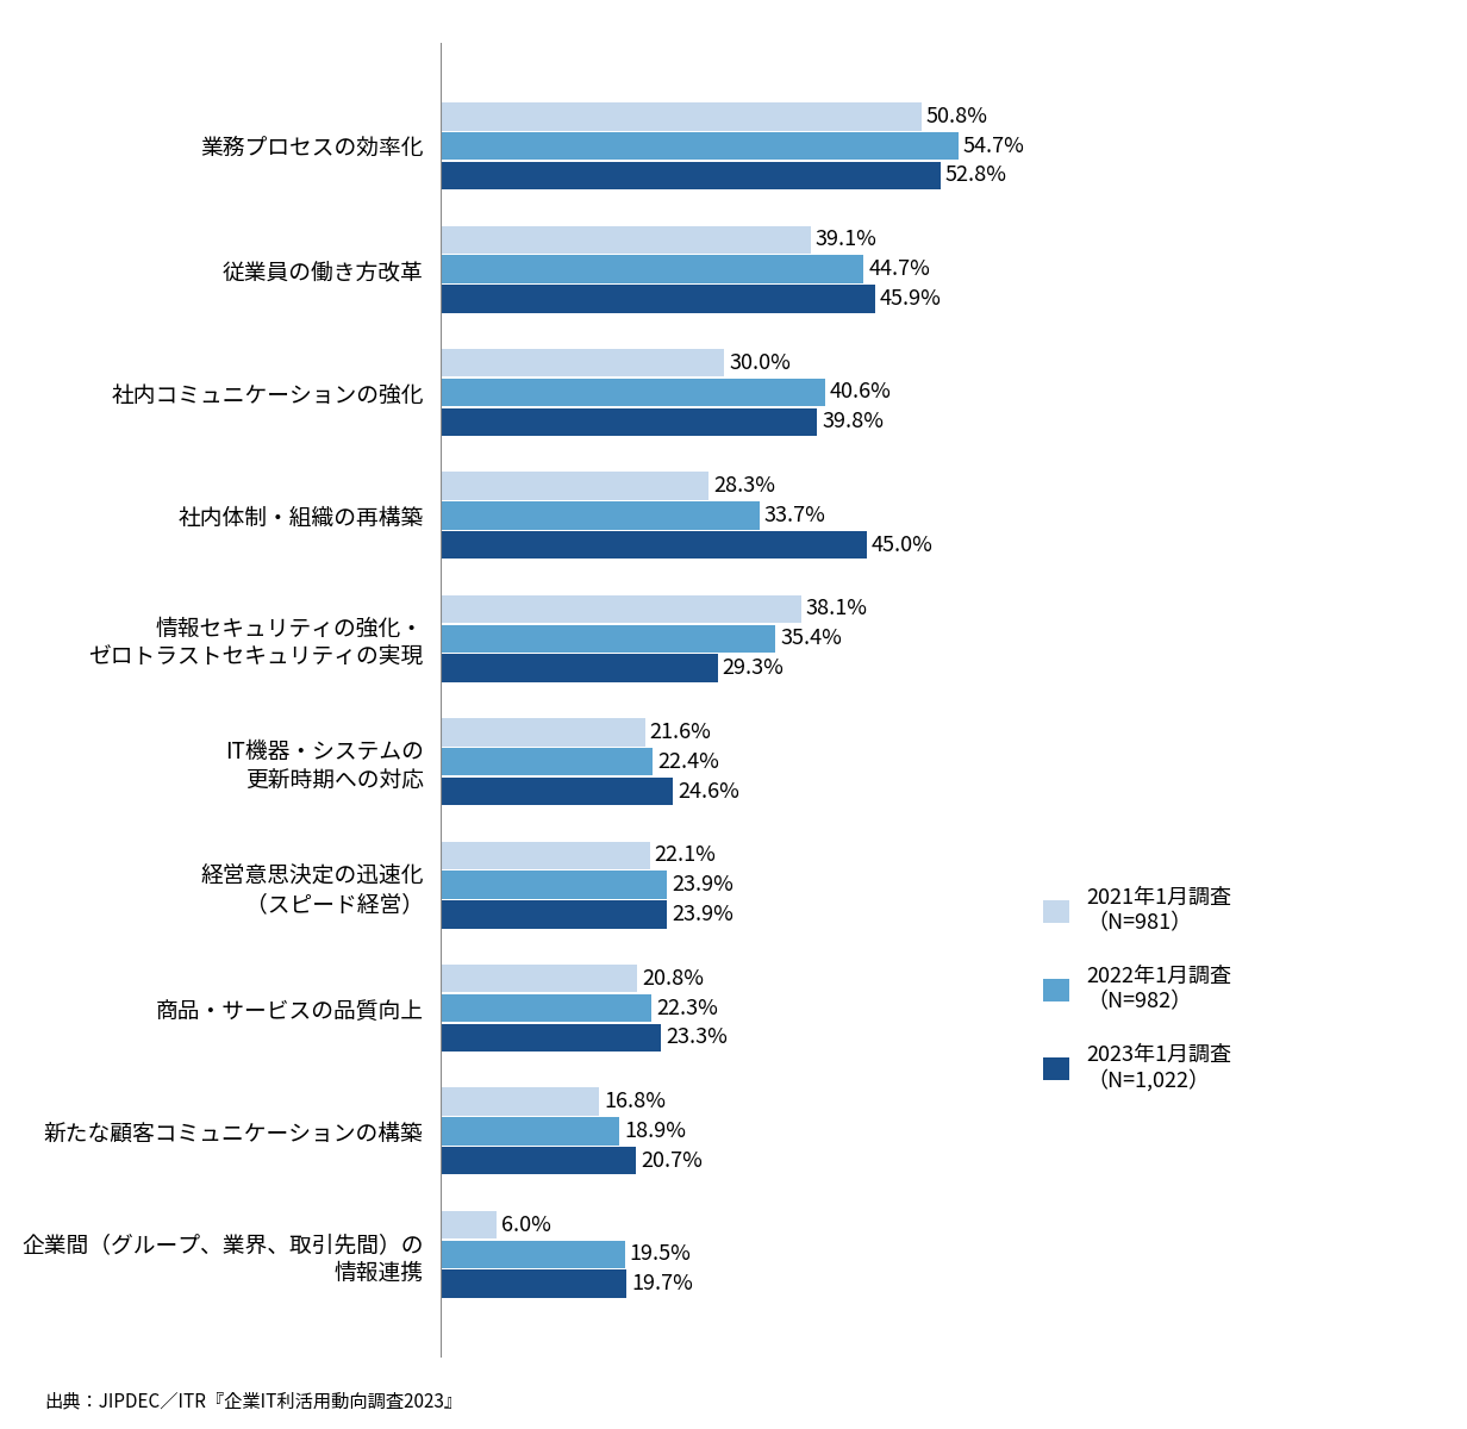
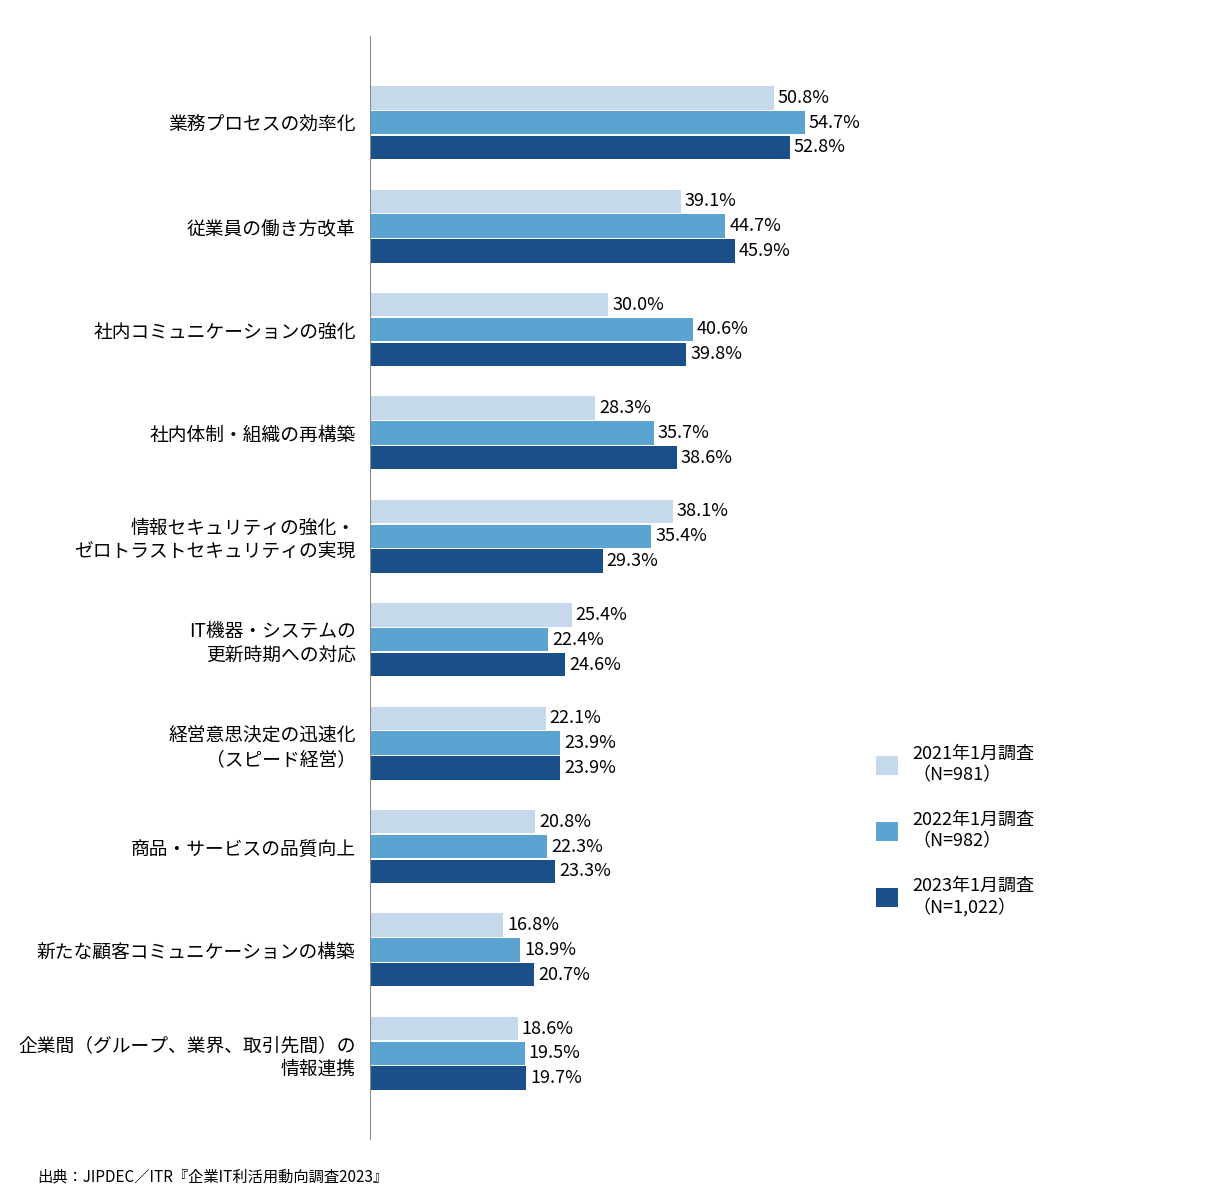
2022年1月調査 （N=982）/社内体制・組織の再構築: 33.7% -> 35.7%
2023年1月調査 （N=1,022）/社内体制・組織の再構築: 45.0% -> 38.6%
2021年1月調査 （N=981）/IT機器・システムの 更新時期への対応: 21.6% -> 25.4%
2021年1月調査 （N=981）/企業間（グループ、業界、取引先間）の 情報連携: 6.0% -> 18.6%
